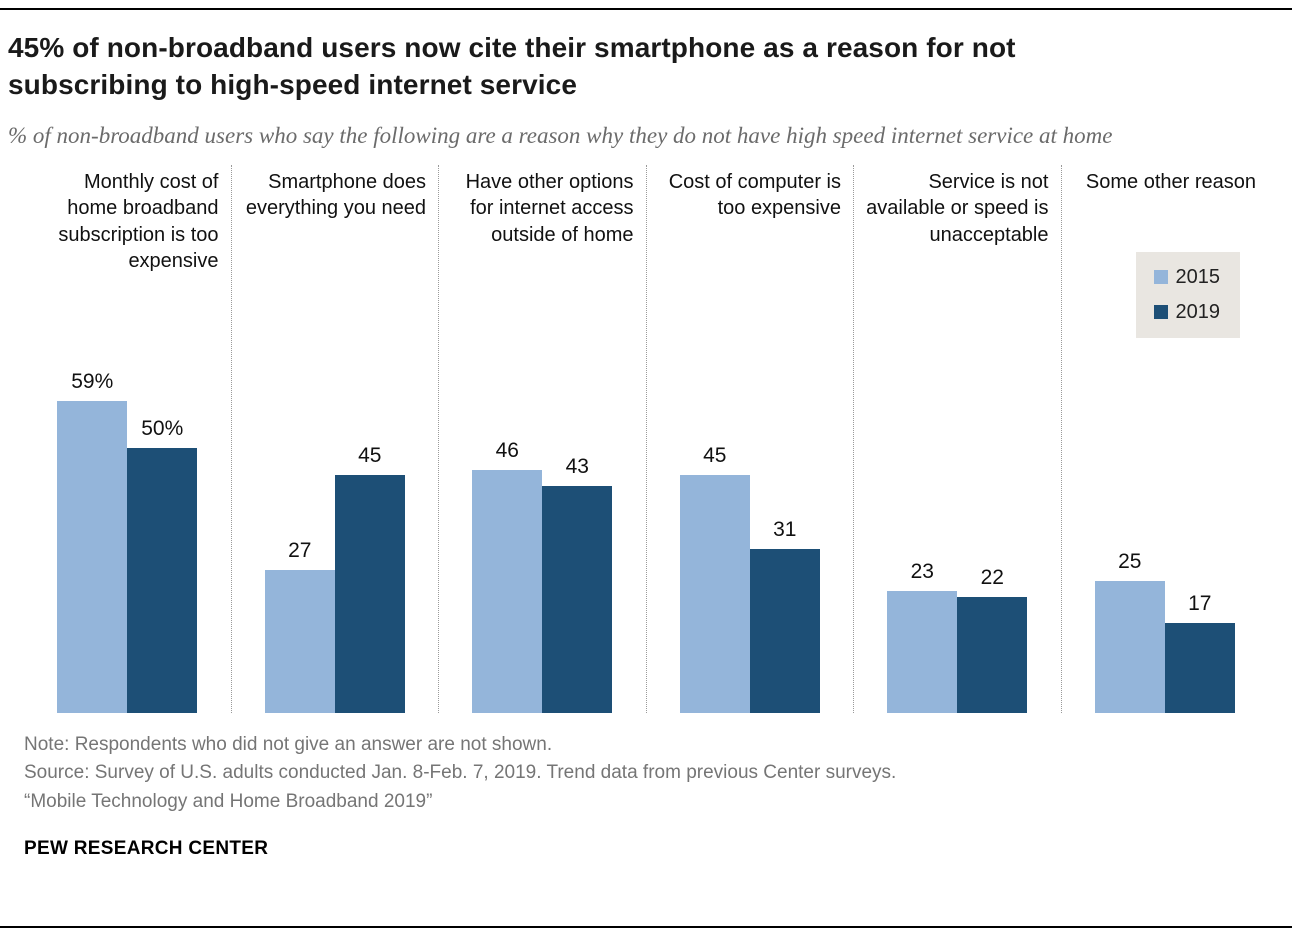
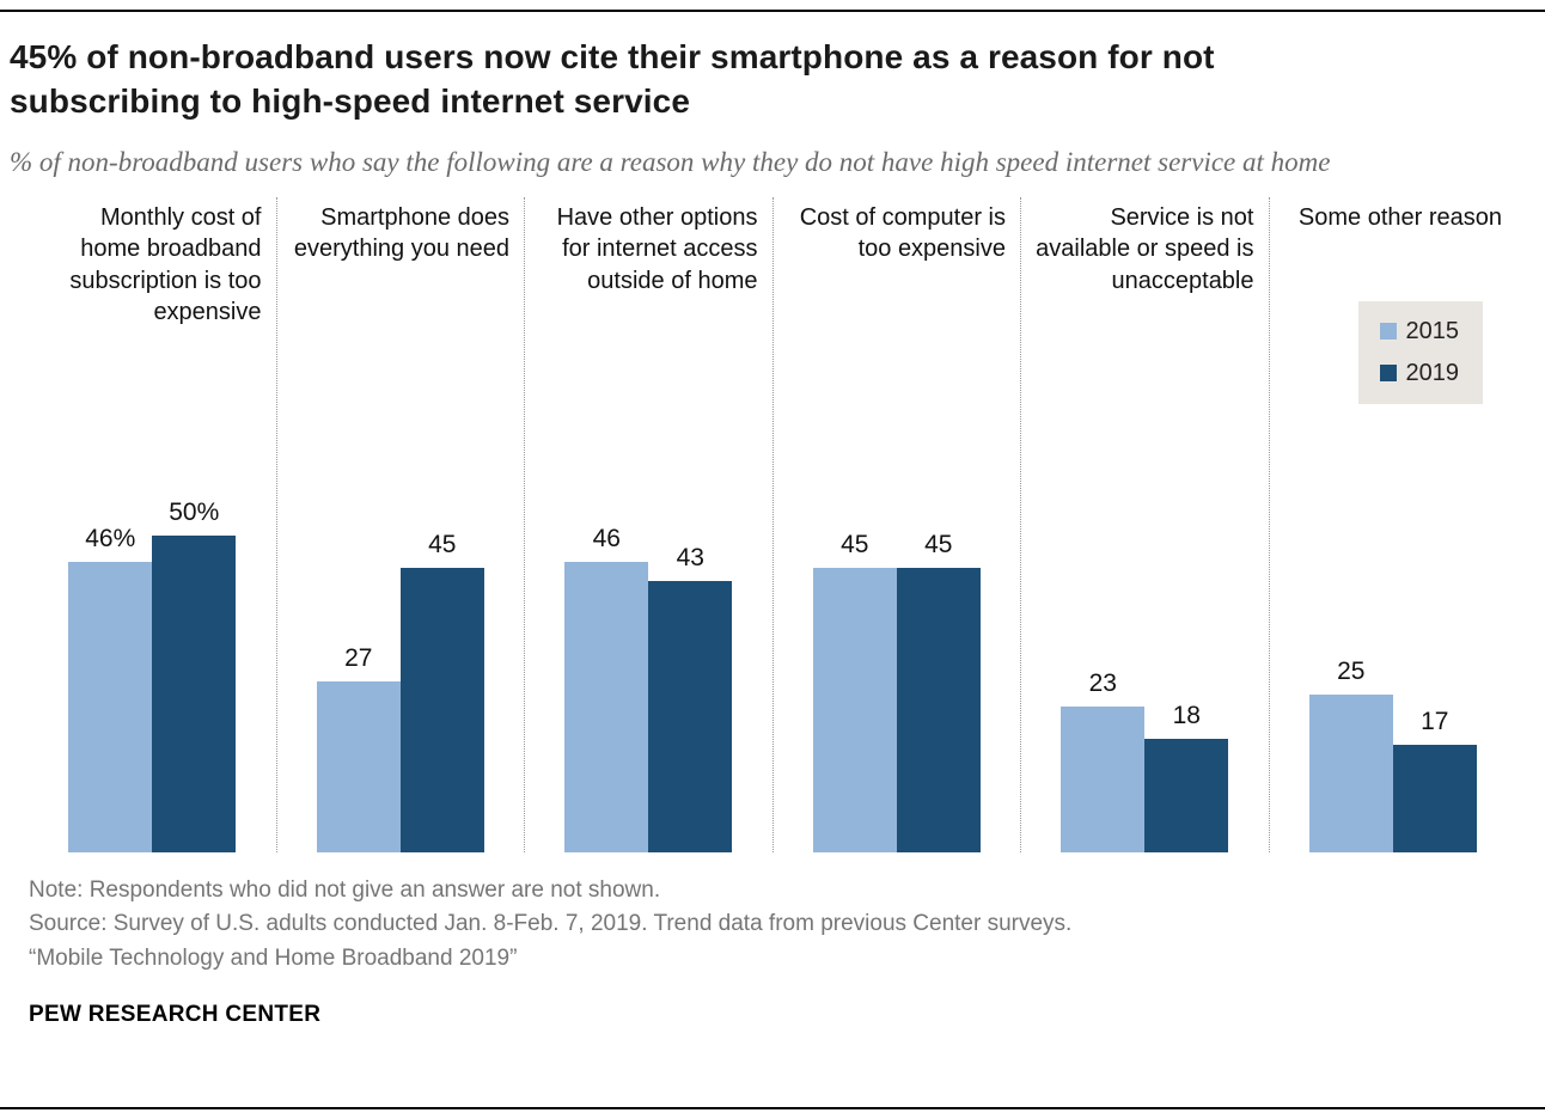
2015/Monthly cost of home broadband subscription is too expensive: 59% -> 46%
2019/Cost of computer is too expensive: 31 -> 45
2019/Service is not available or speed is unacceptable: 22 -> 18
